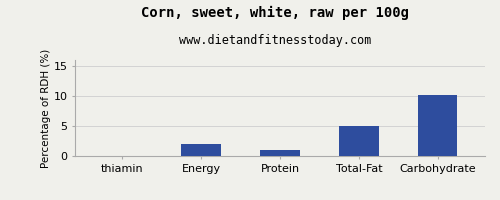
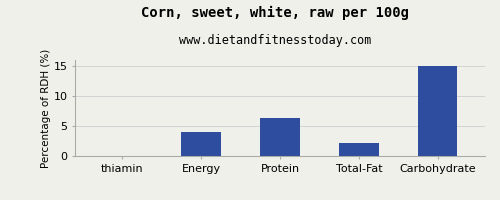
Energy: 2.0 -> 4.0
Protein: 1.0 -> 6.3
Total-Fat: 5.0 -> 2.2
Carbohydrate: 10.2 -> 15.0
